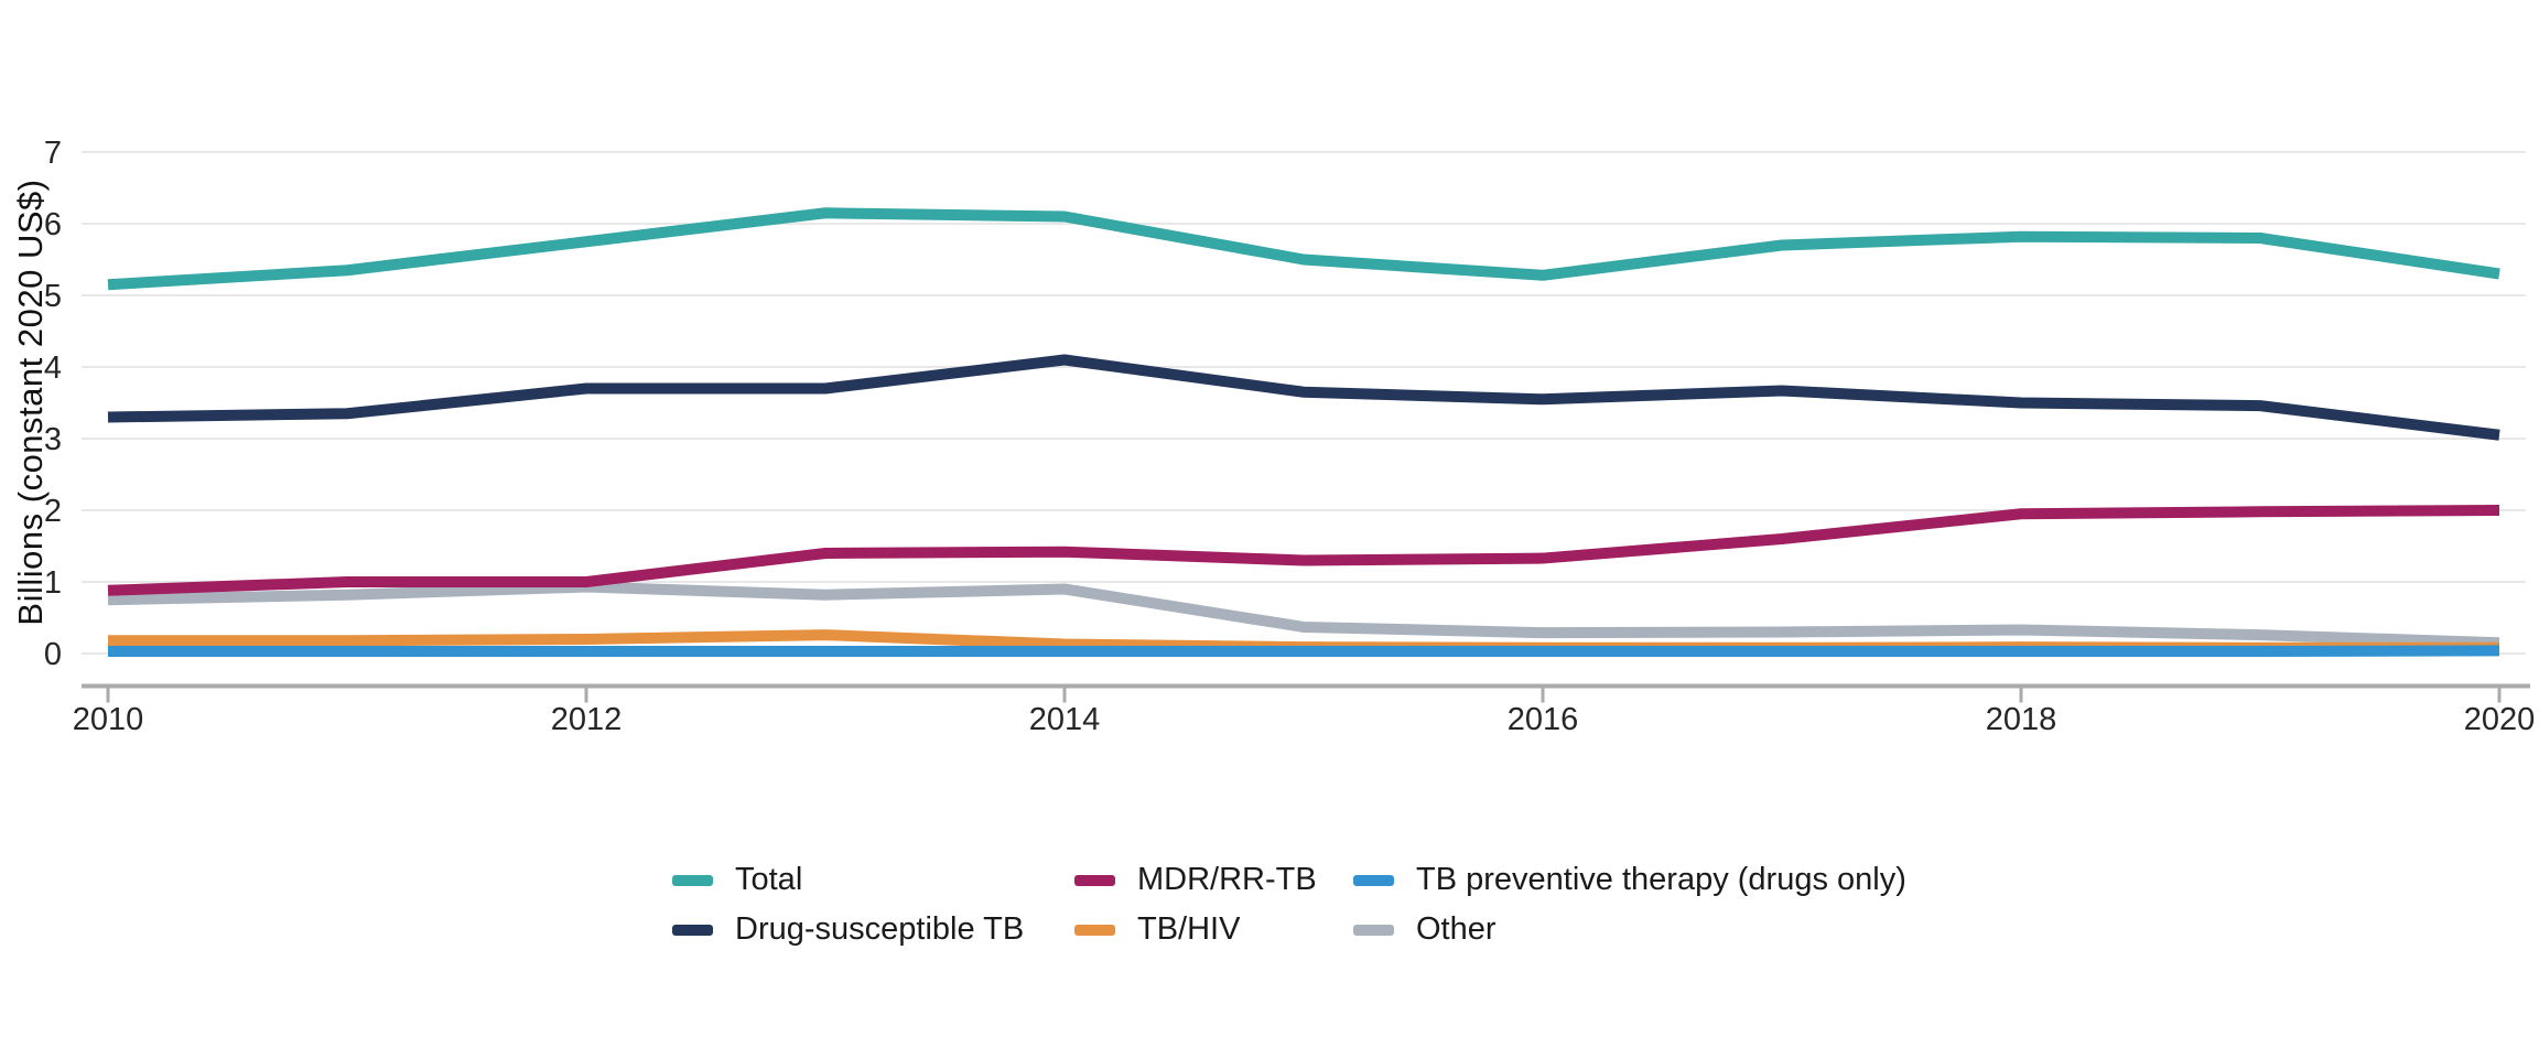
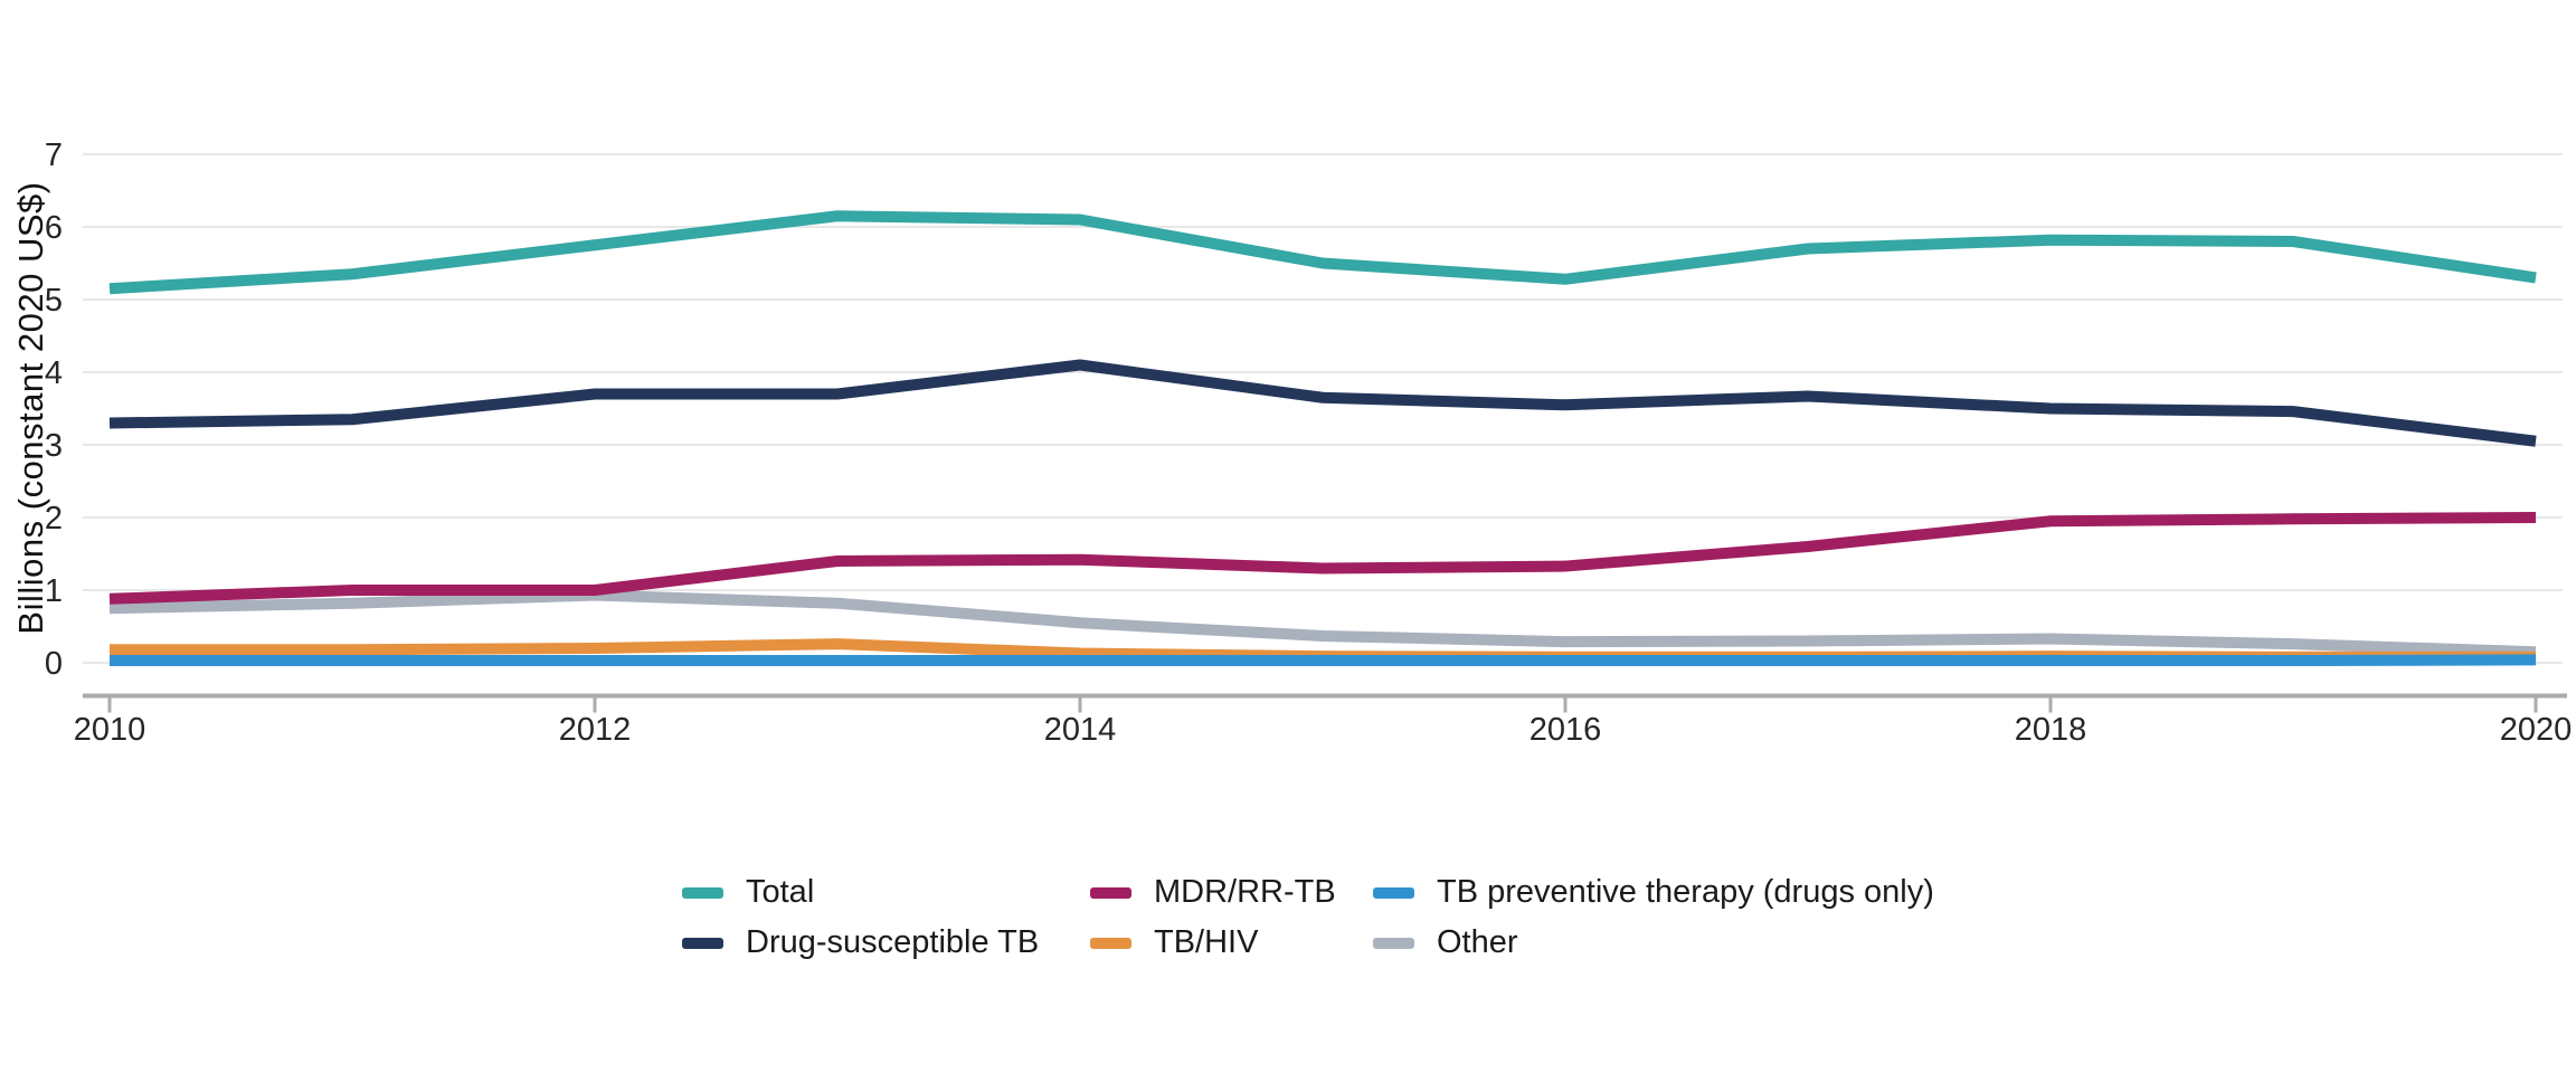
Other/2014: 0.9 -> 0.6
